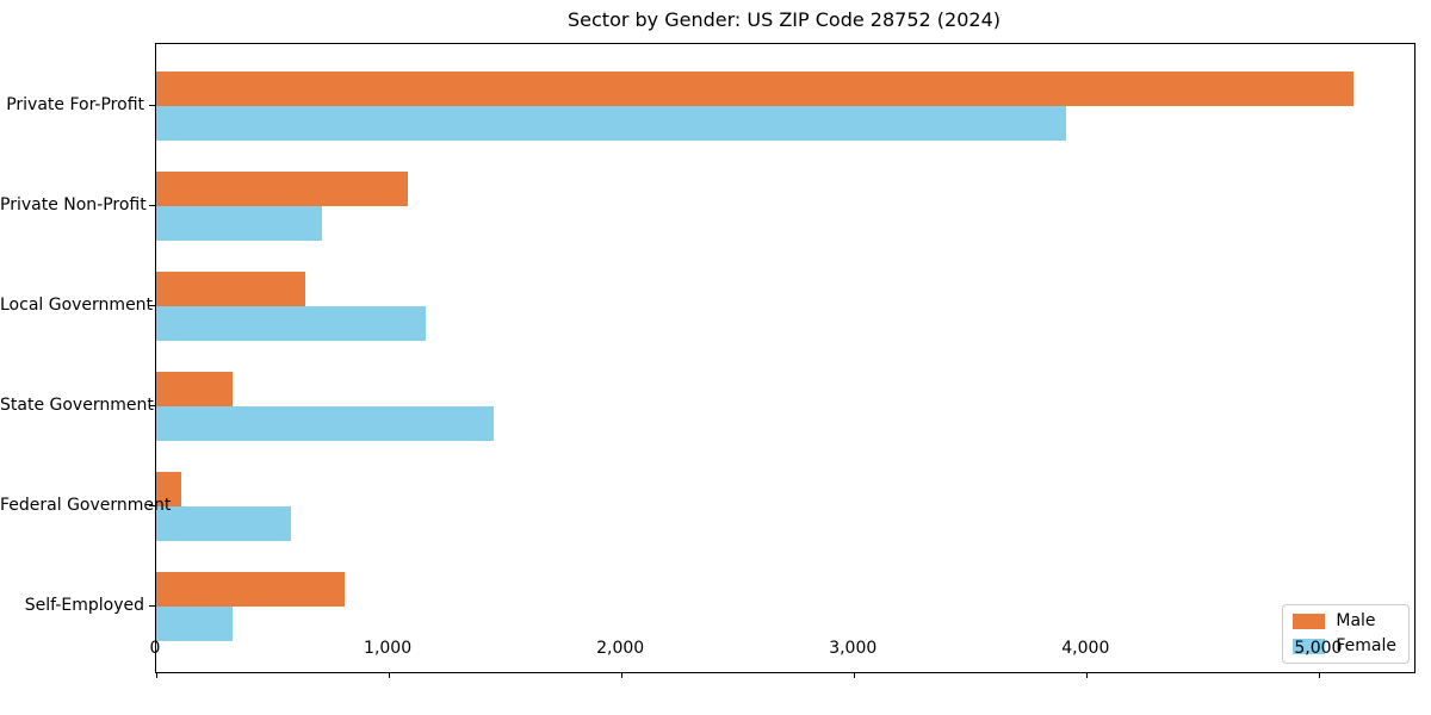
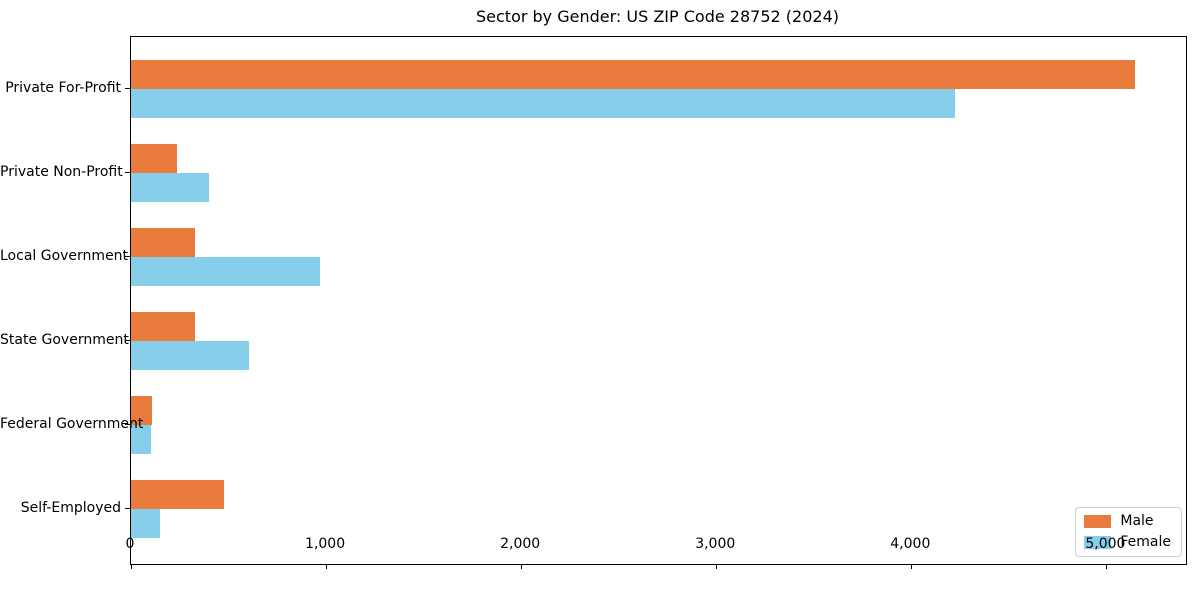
Female/Private For-Profit: 3910 -> 4220
Male/Private Non-Profit: 1080 -> 240
Female/Private Non-Profit: 710 -> 400
Male/Local Government: 640 -> 330
Female/Local Government: 1160 -> 970
Female/State Government: 1450 -> 600
Female/Federal Government: 580 -> 100
Male/Self-Employed: 810 -> 480
Female/Self-Employed: 330 -> 150
